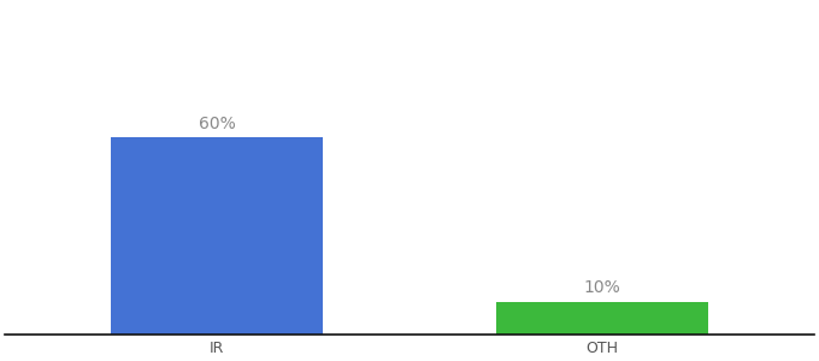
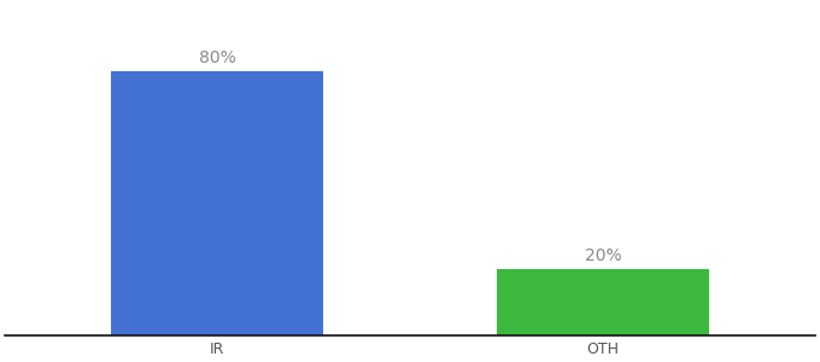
IR: 60% -> 80%
OTH: 10% -> 20%
